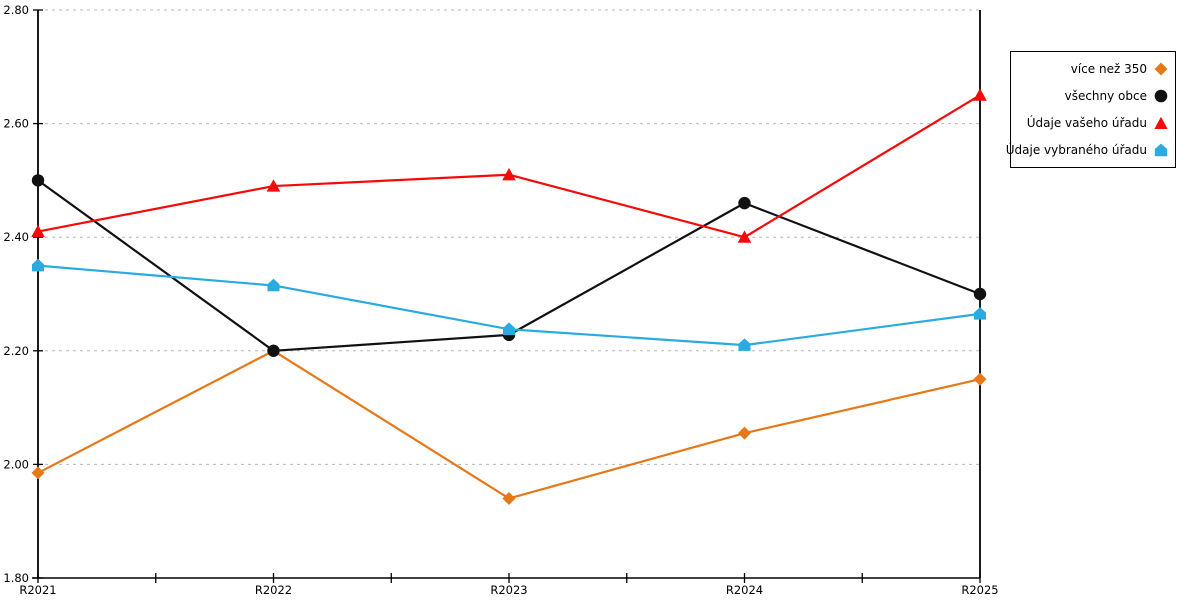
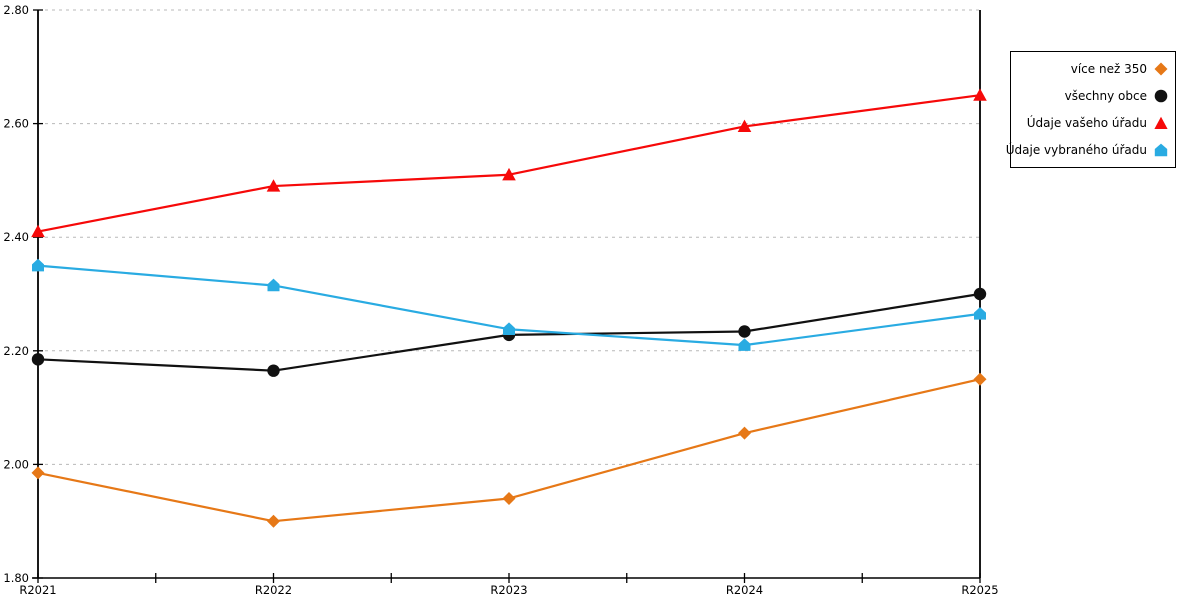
všechny obce/R2021: 2.50 -> 2.19
více než 350/R2022: 2.20 -> 1.90
všechny obce/R2022: 2.20 -> 2.17
všechny obce/R2024: 2.46 -> 2.23
Údaje vašeho úřadu/R2024: 2.40 -> 2.60
